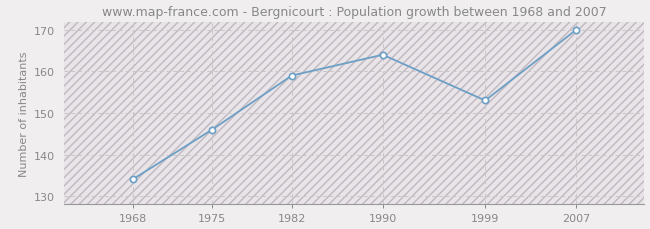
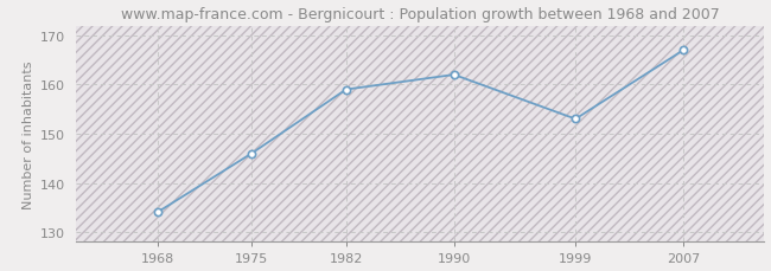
1990: 164 -> 162
2007: 170 -> 167
